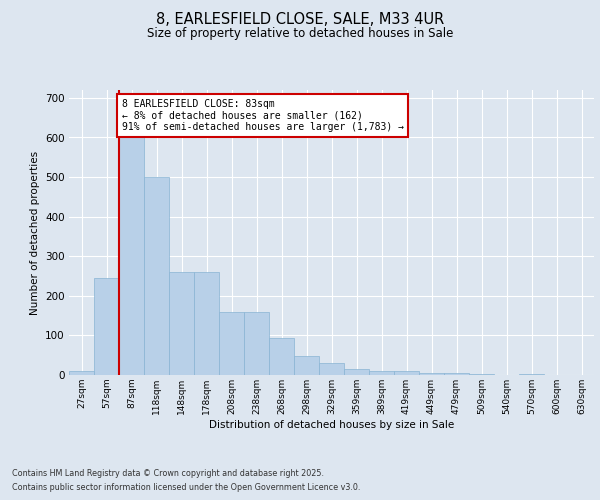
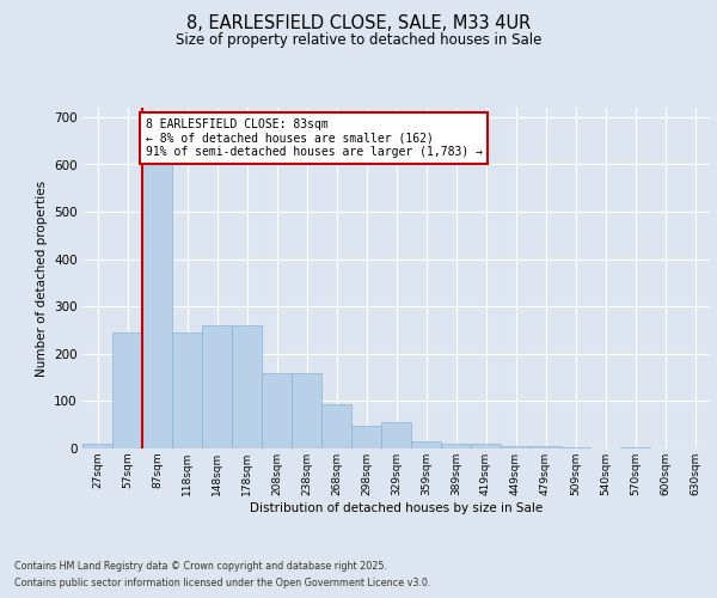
118sqm: 500 -> 245
329sqm: 30 -> 55
